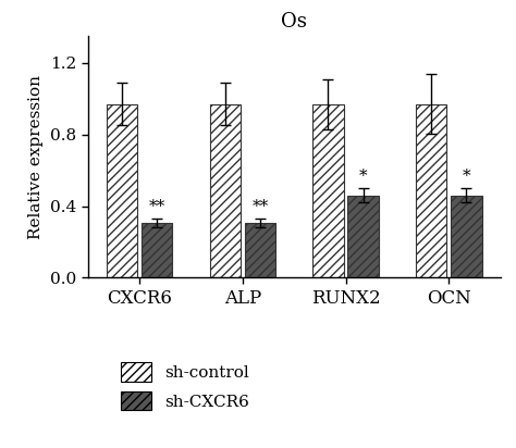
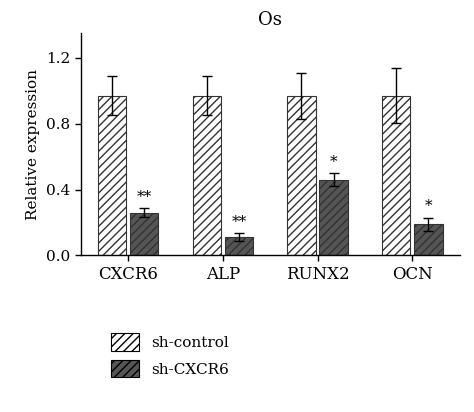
sh-CXCR6/CXCR6: 0.30 -> 0.26
sh-CXCR6/ALP: 0.30 -> 0.11
sh-CXCR6/OCN: 0.46 -> 0.19
